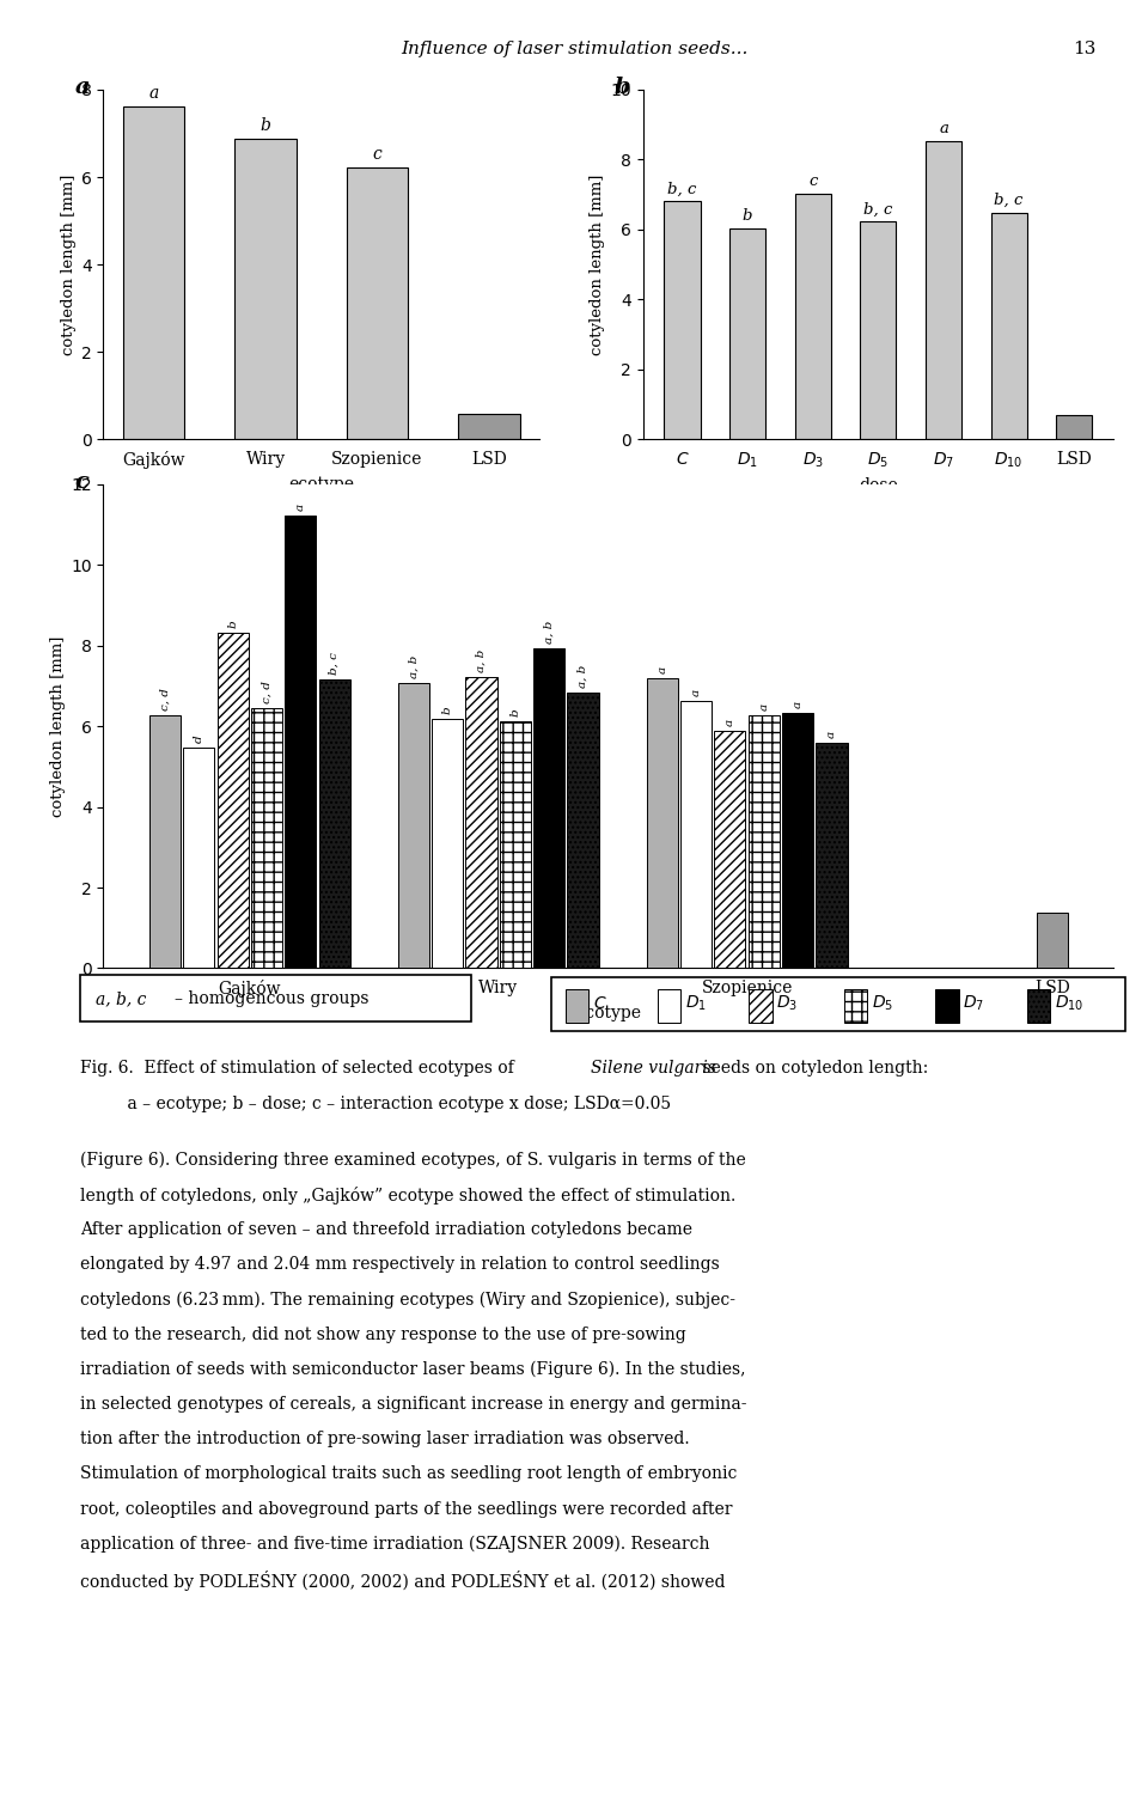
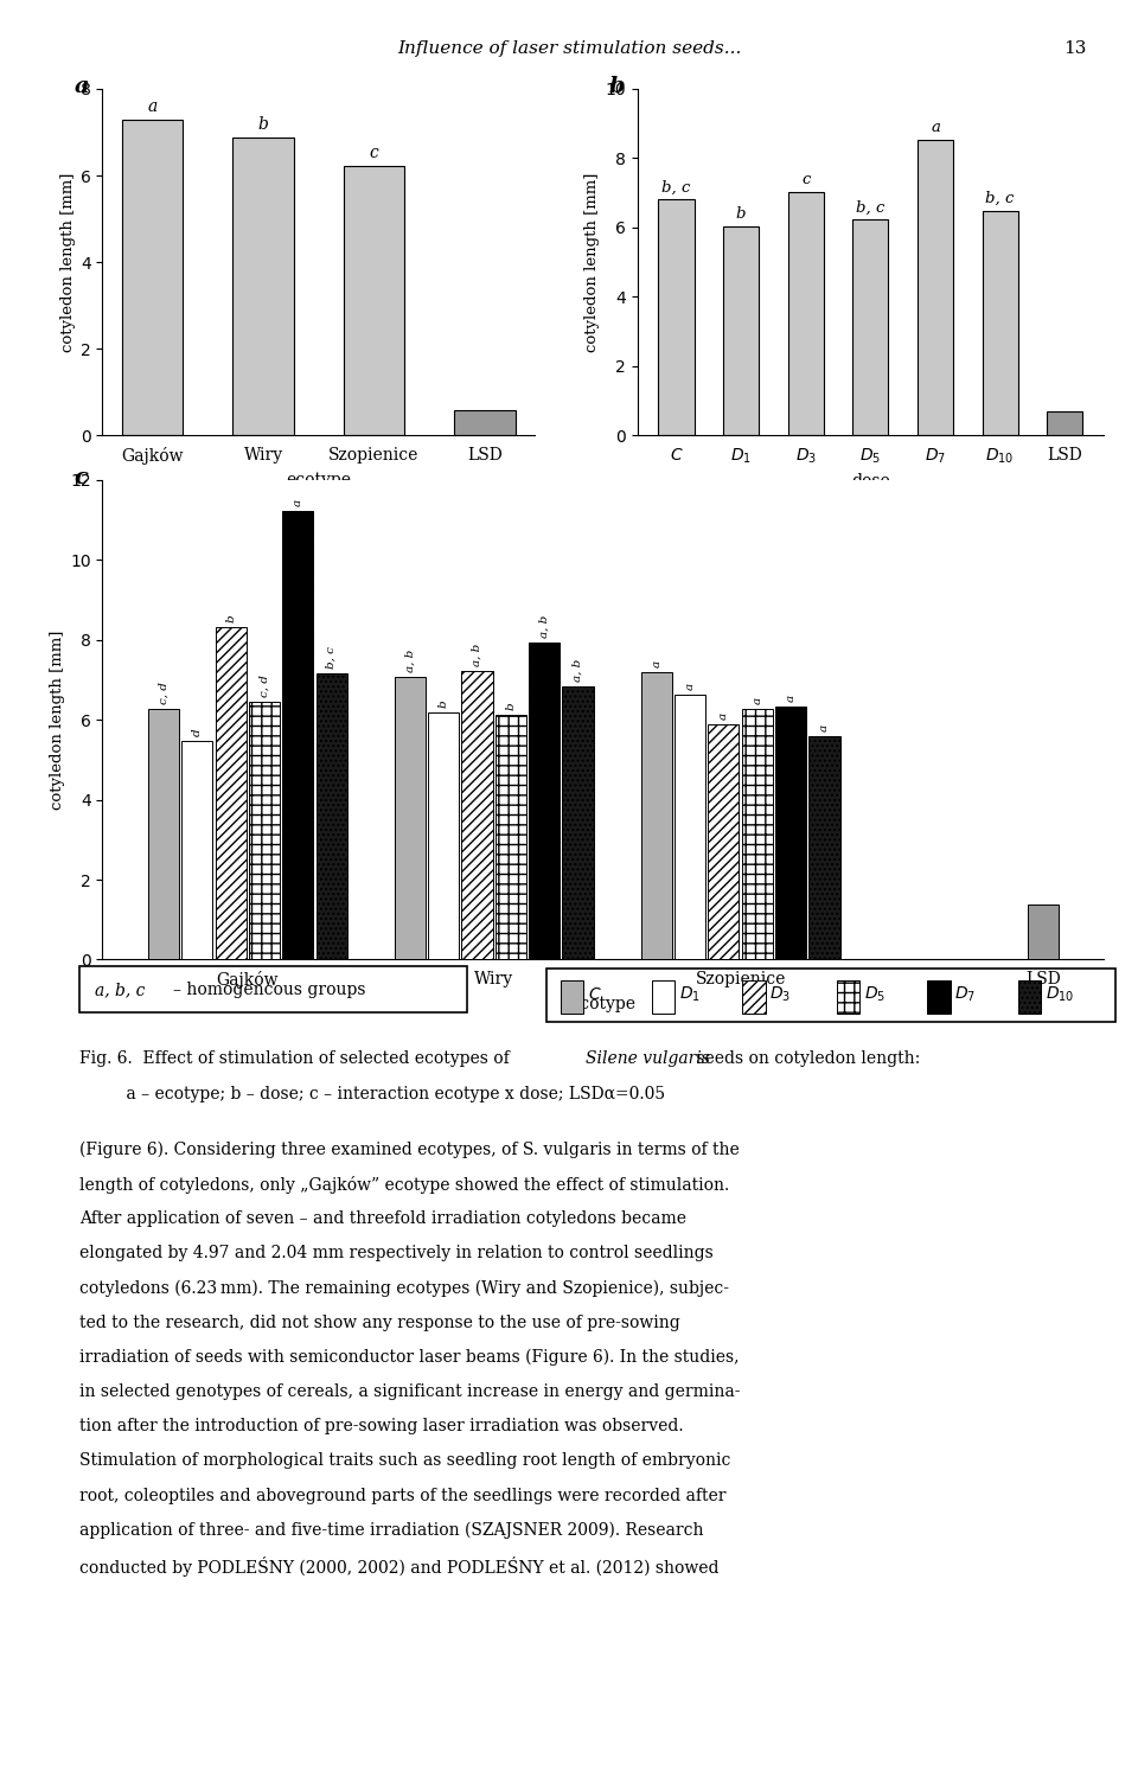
Gajków: 7.62 -> 7.30
